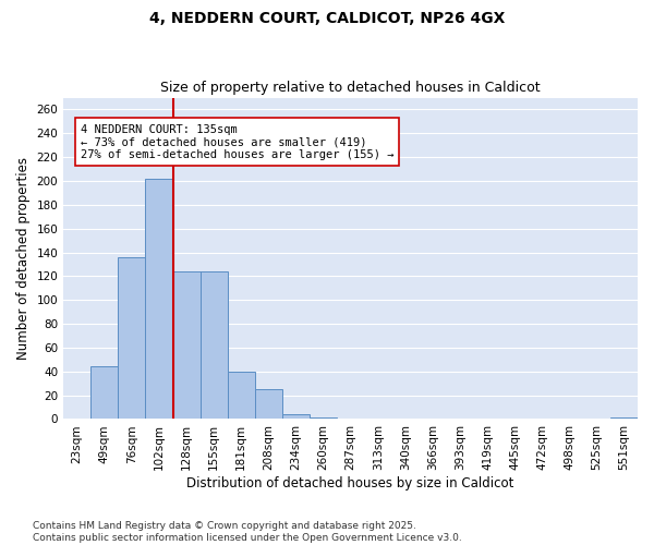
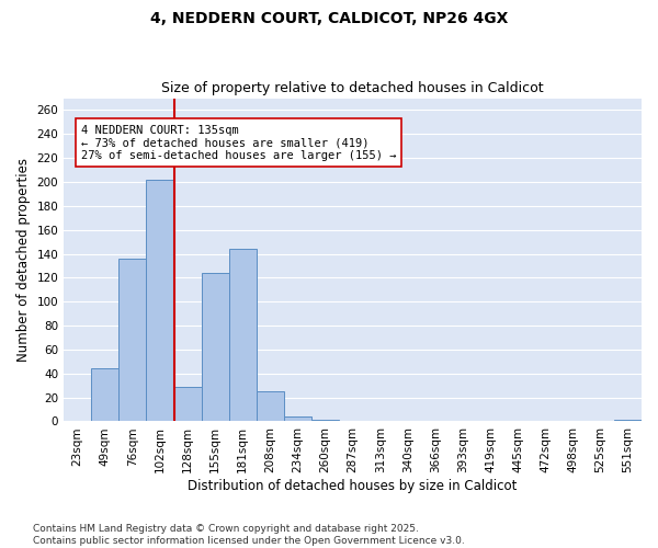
128sqm: 124 -> 29
181sqm: 40 -> 144
